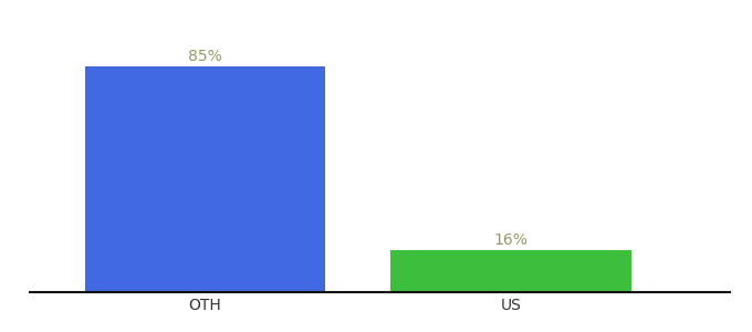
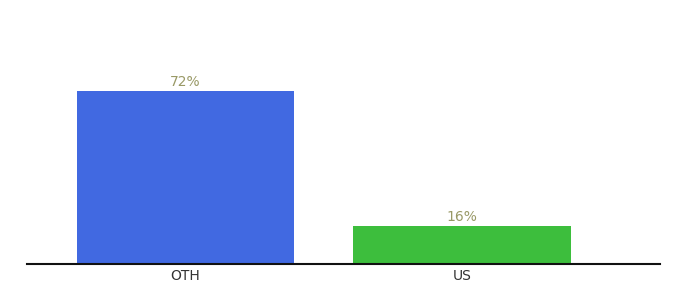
OTH: 85% -> 72%
